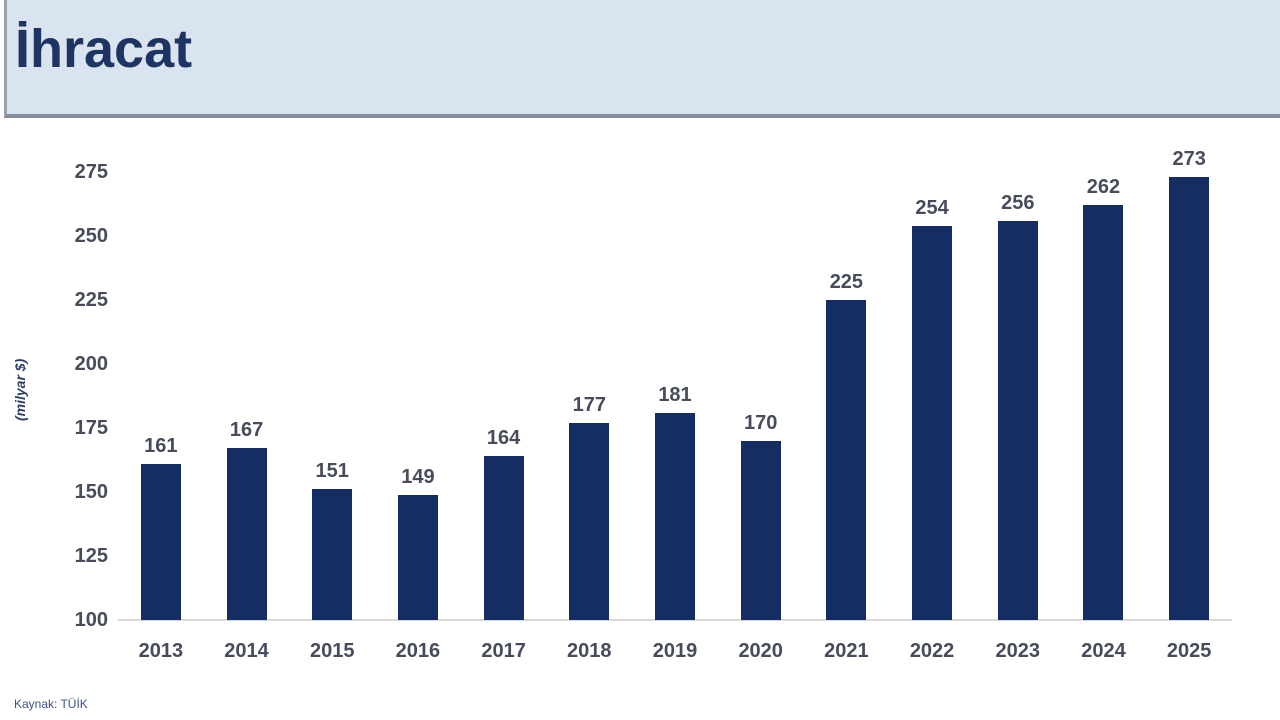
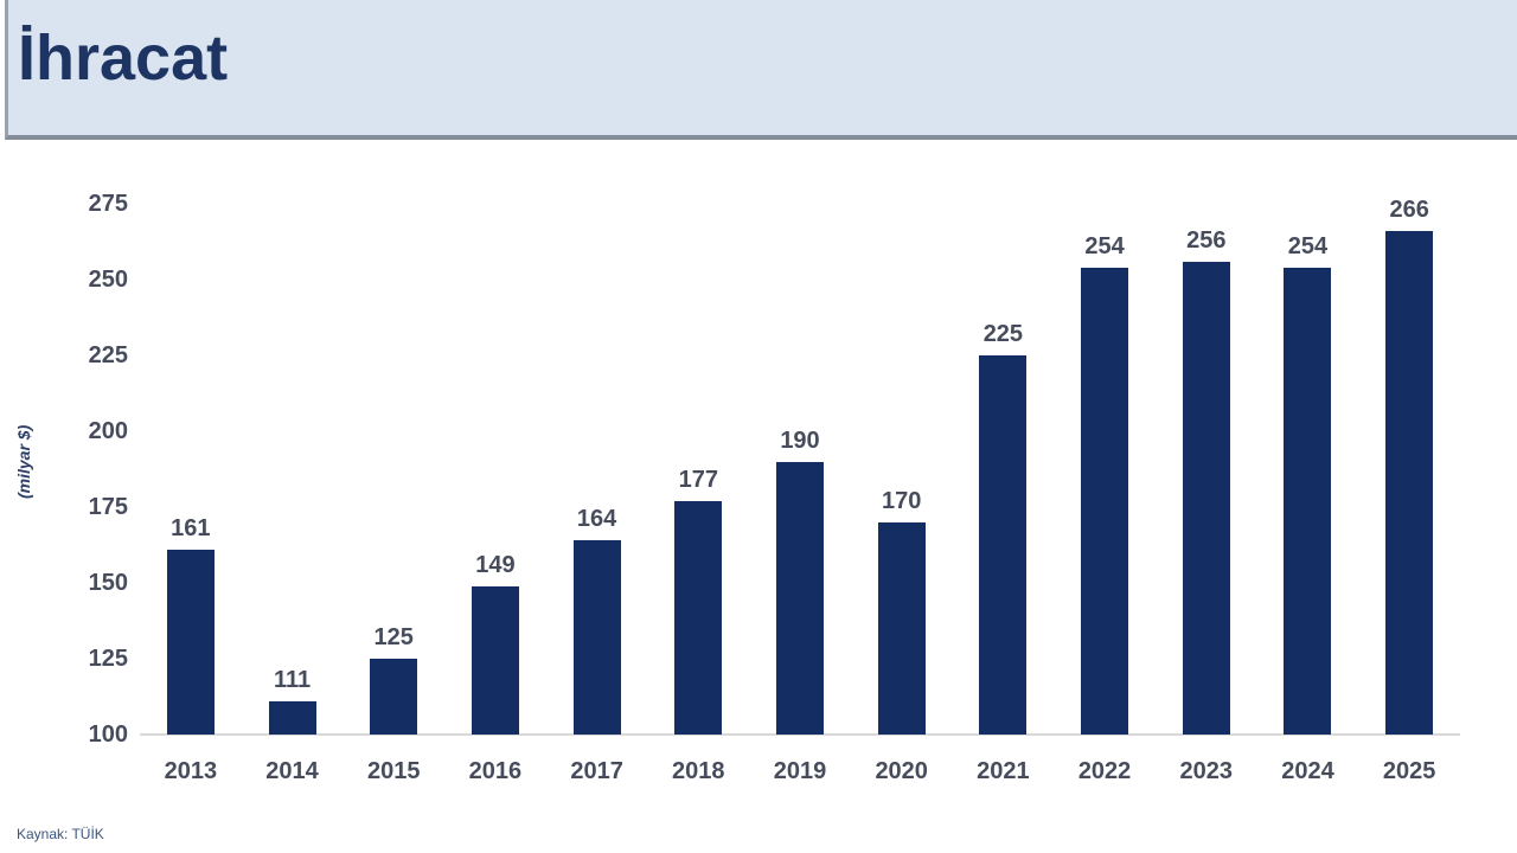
2014: 167 -> 111
2015: 151 -> 125
2019: 181 -> 190
2024: 262 -> 254
2025: 273 -> 266
